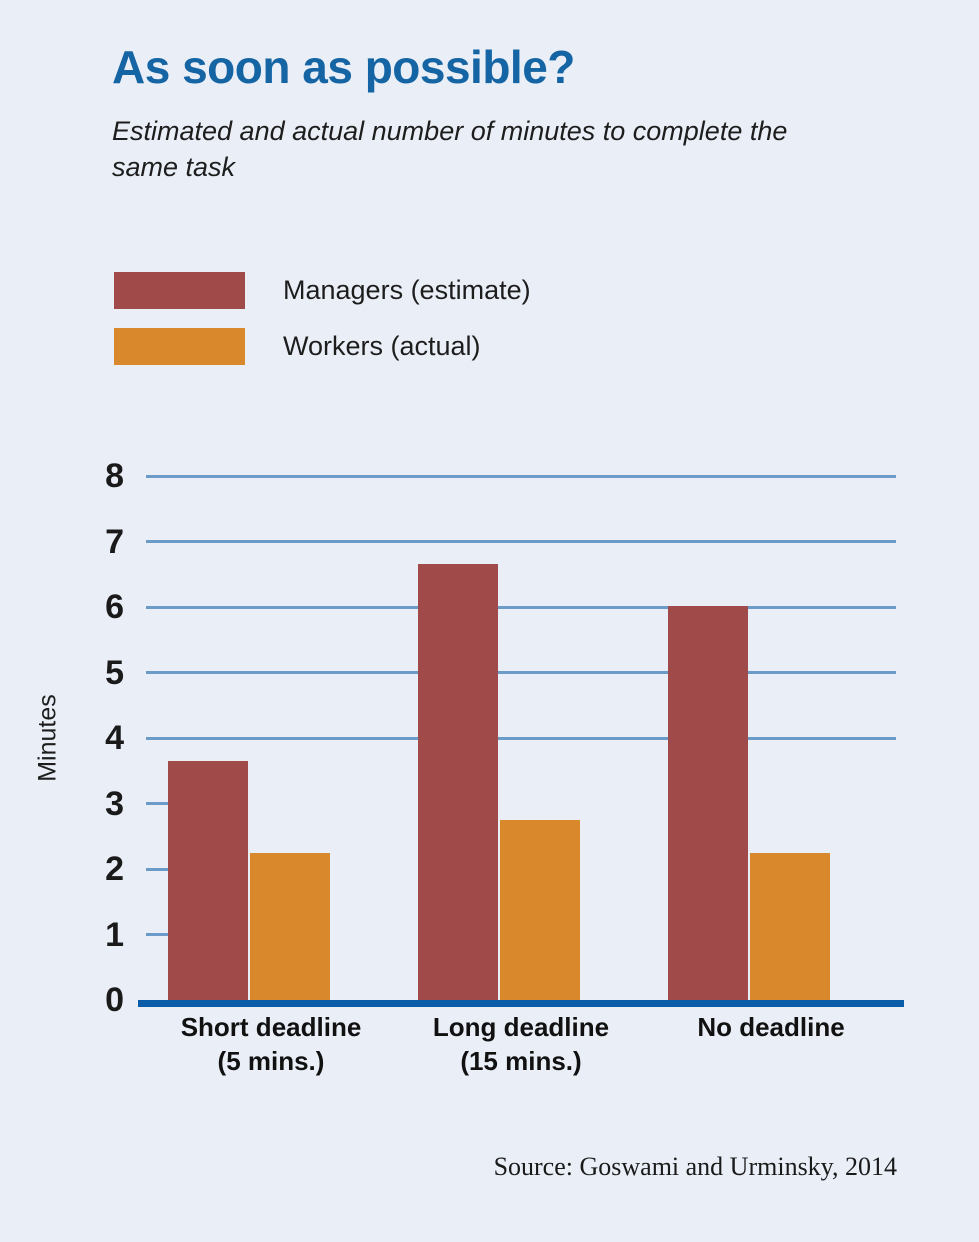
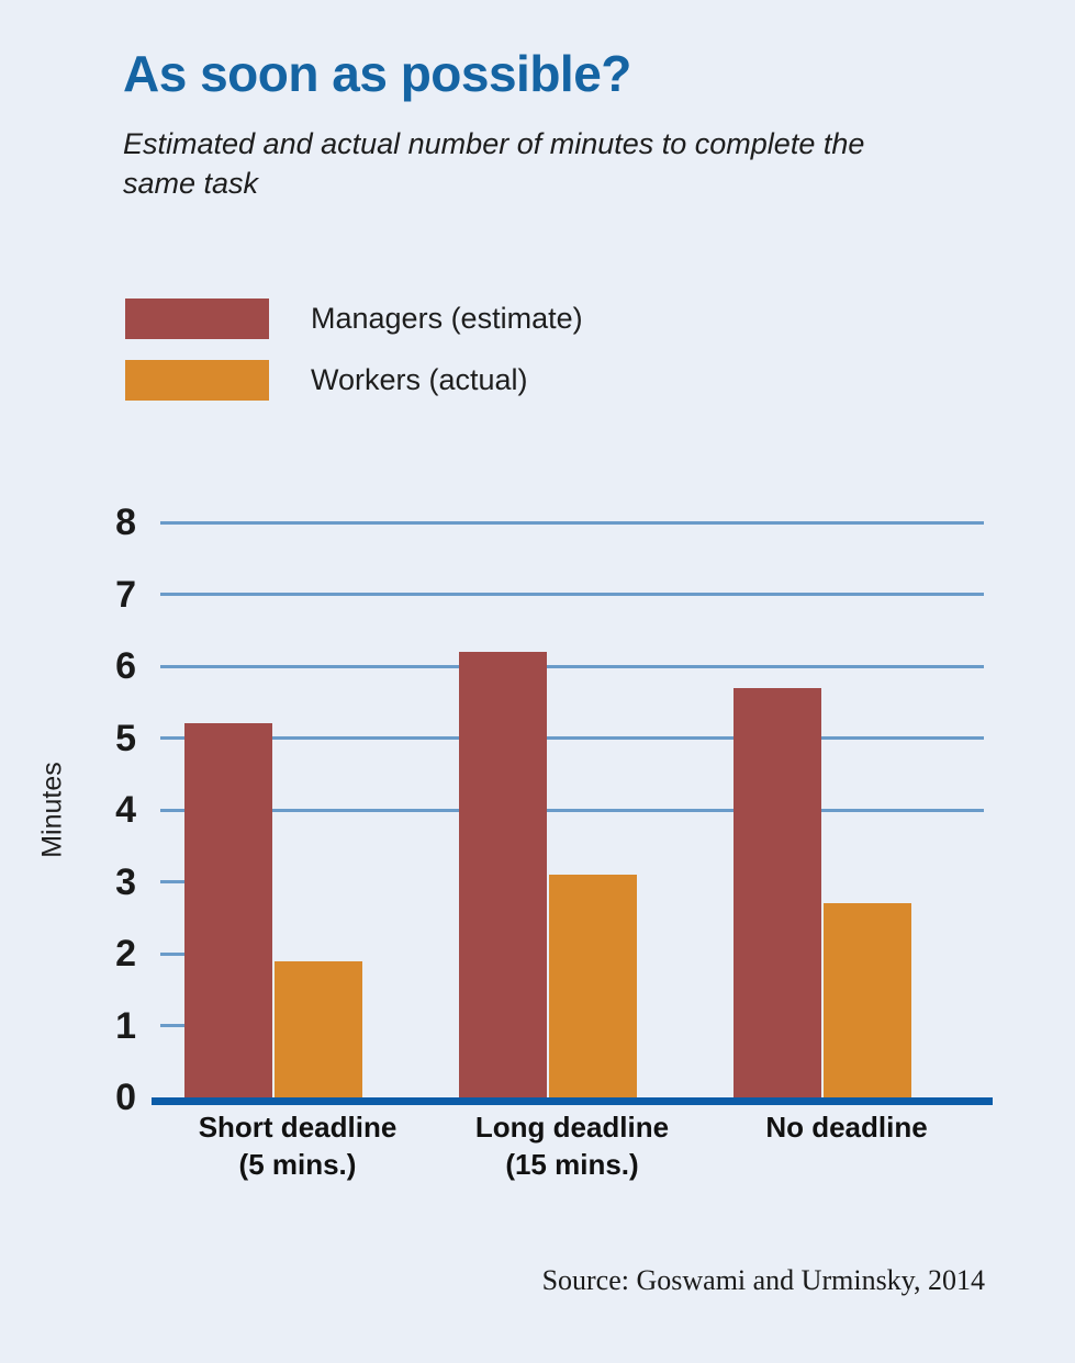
Managers (estimate)/Short deadline (5 mins.): 3.6 -> 5.2
Workers (actual)/Short deadline (5 mins.): 2.2 -> 1.9
Managers (estimate)/Long deadline (15 mins.): 6.7 -> 6.2
Workers (actual)/Long deadline (15 mins.): 2.8 -> 3.1
Managers (estimate)/No deadline: 6.0 -> 5.7
Workers (actual)/No deadline: 2.2 -> 2.7
